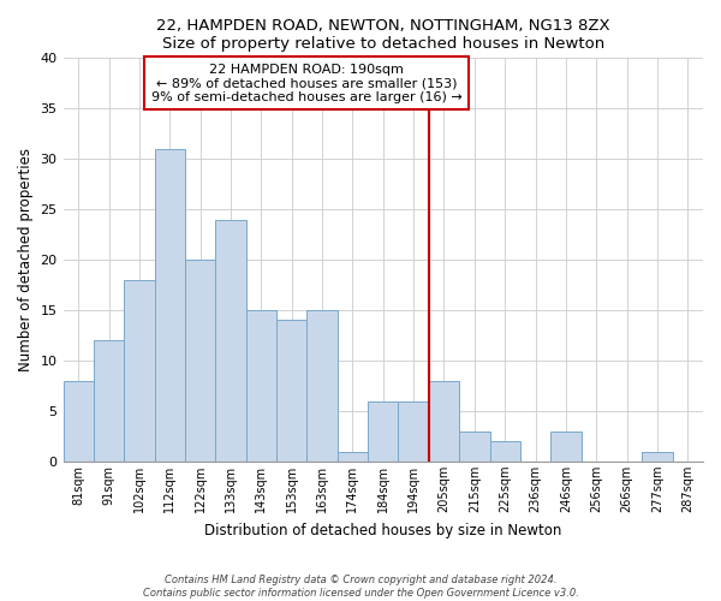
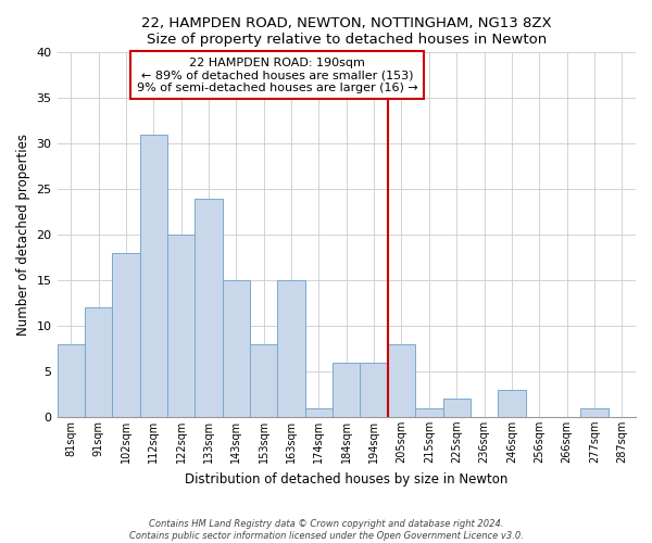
153sqm: 14 -> 8
215sqm: 3 -> 1
